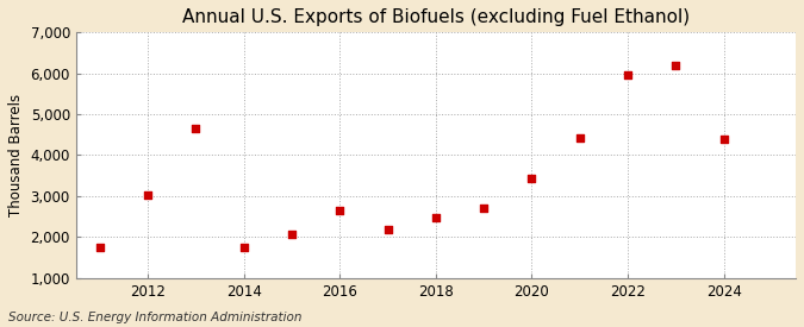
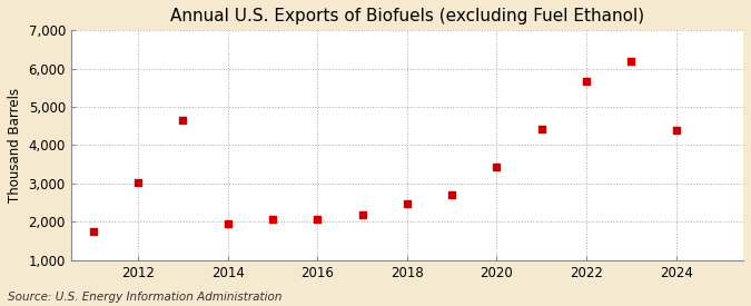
2014: 1,750 -> 1,960
2016: 2,650 -> 2,080
2022: 5,950 -> 5,680
